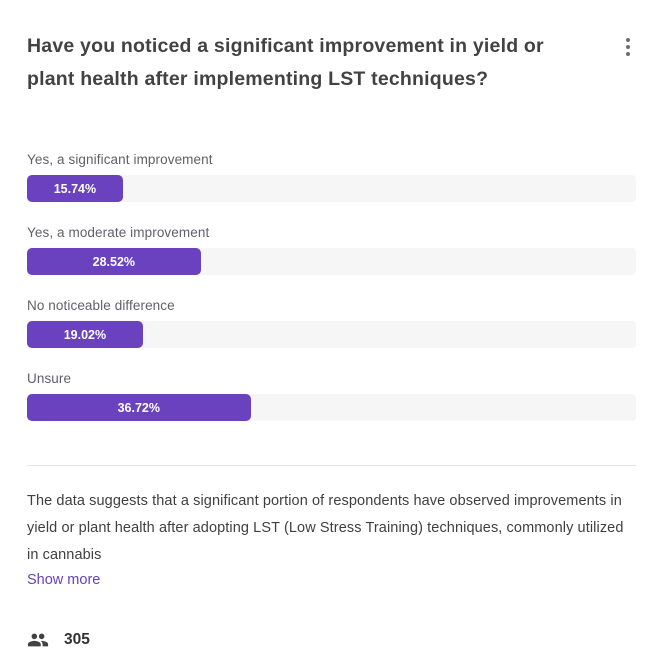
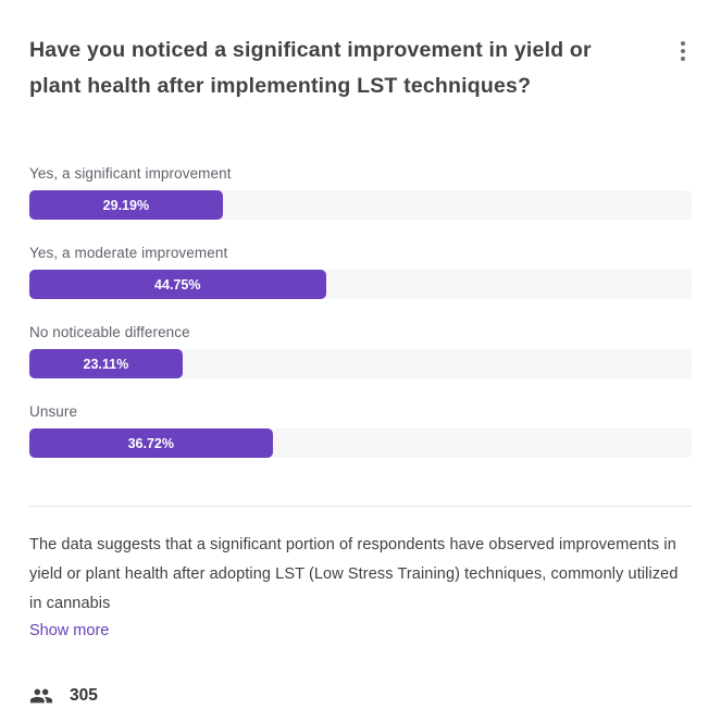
Yes, a significant improvement: 15.74% -> 29.19%
Yes, a moderate improvement: 28.52% -> 44.75%
No noticeable difference: 19.02% -> 23.11%
